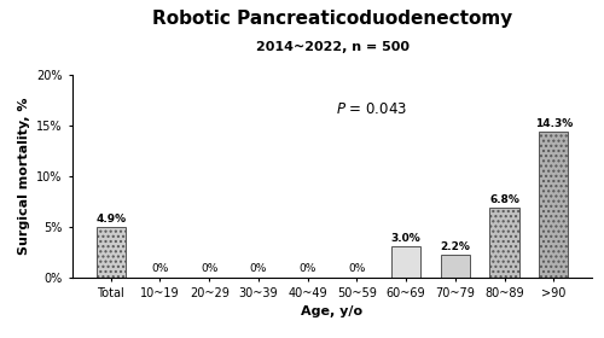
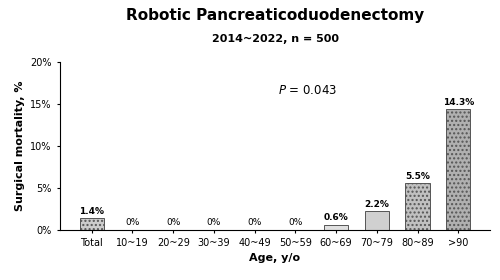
Total: 4.9% -> 1.4%
60~69: 3.0% -> 0.6%
80~89: 6.8% -> 5.5%
